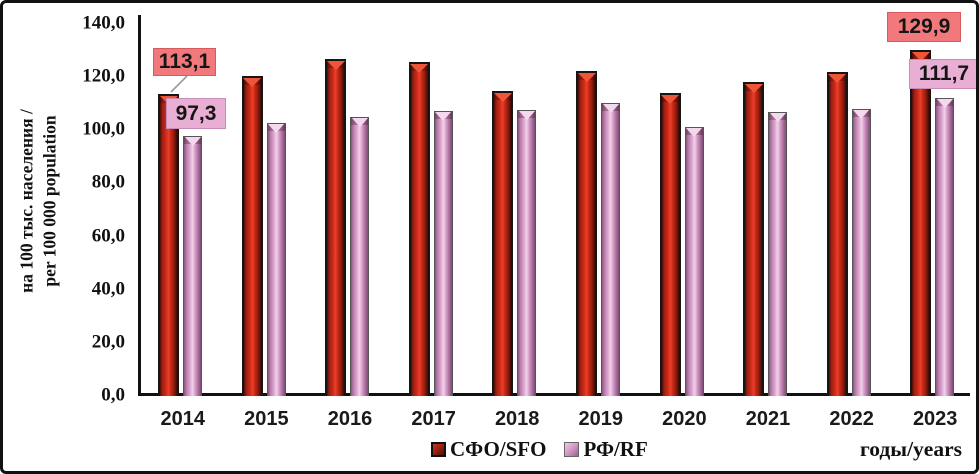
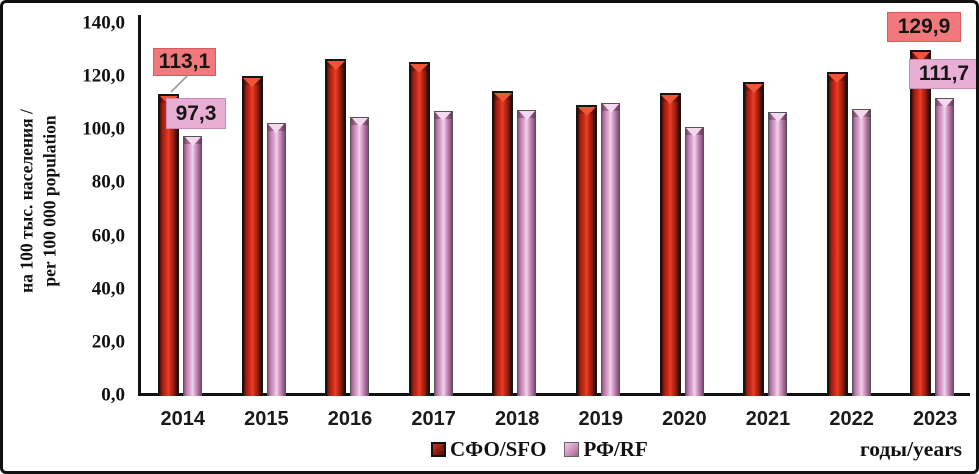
СФО/SFO/2019: 122 -> 109
